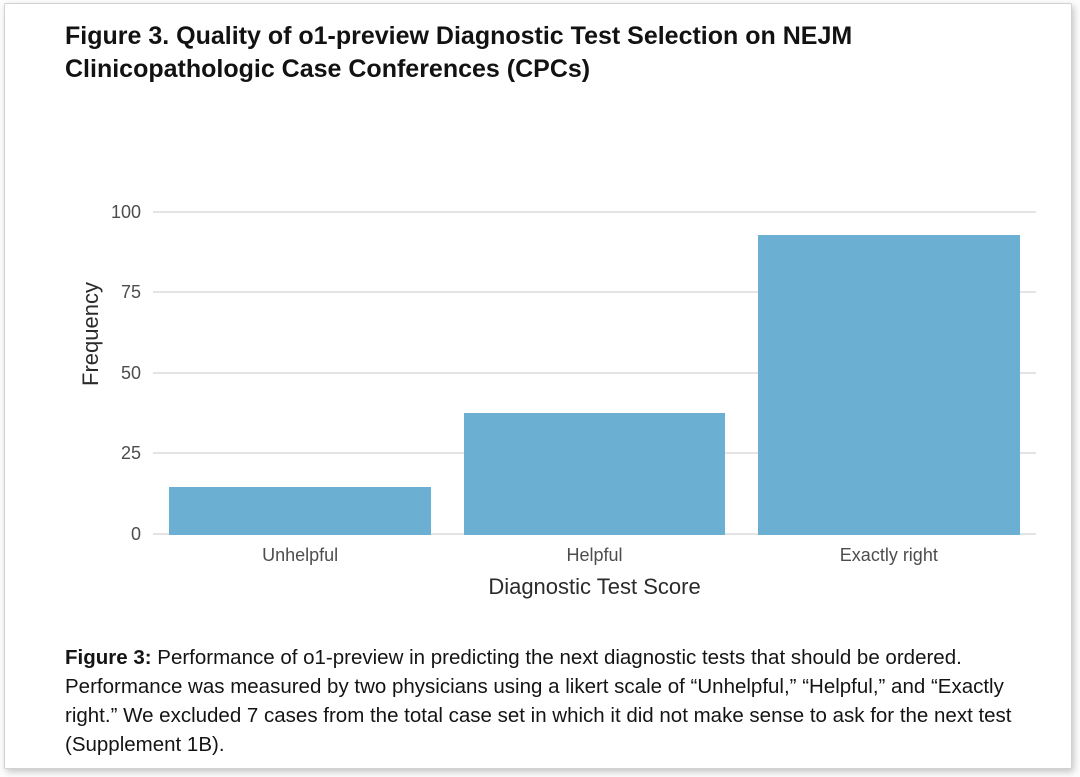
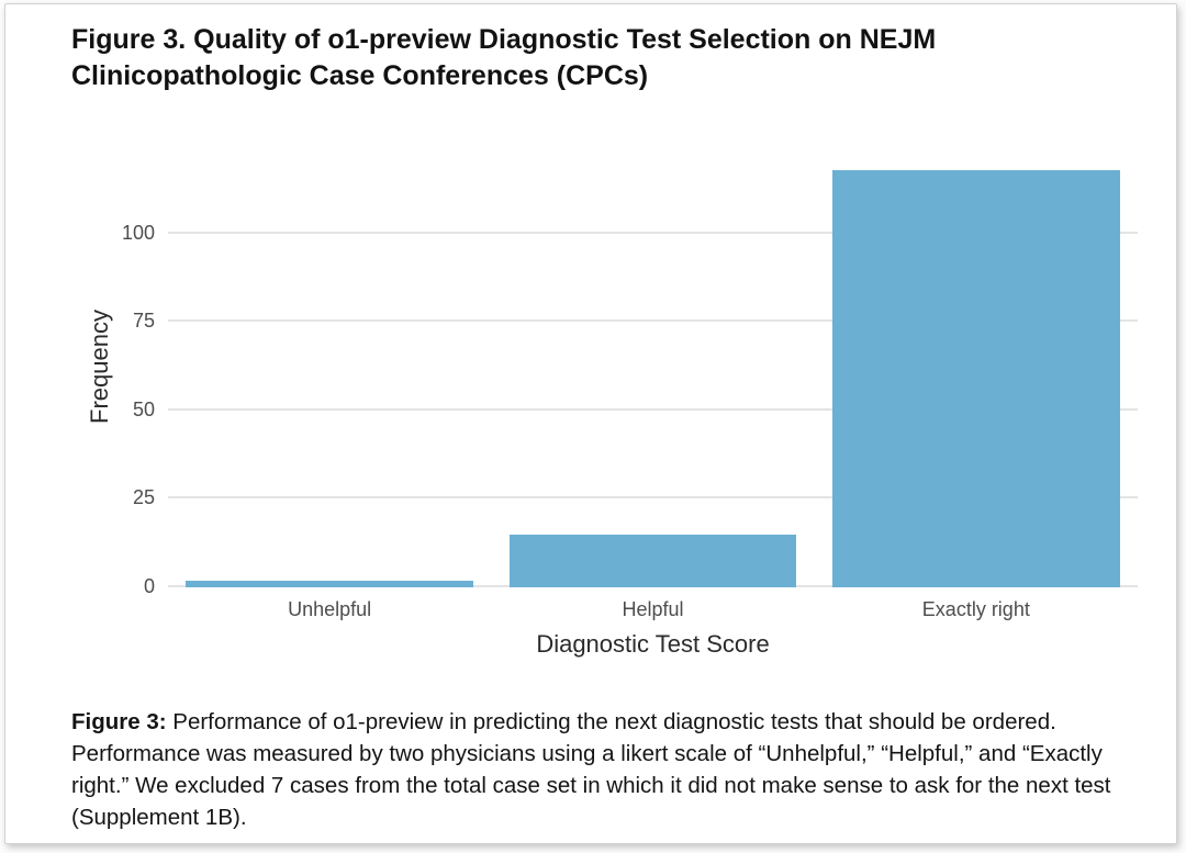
Unhelpful: 15 -> 2
Helpful: 38 -> 15
Exactly right: 93 -> 118
